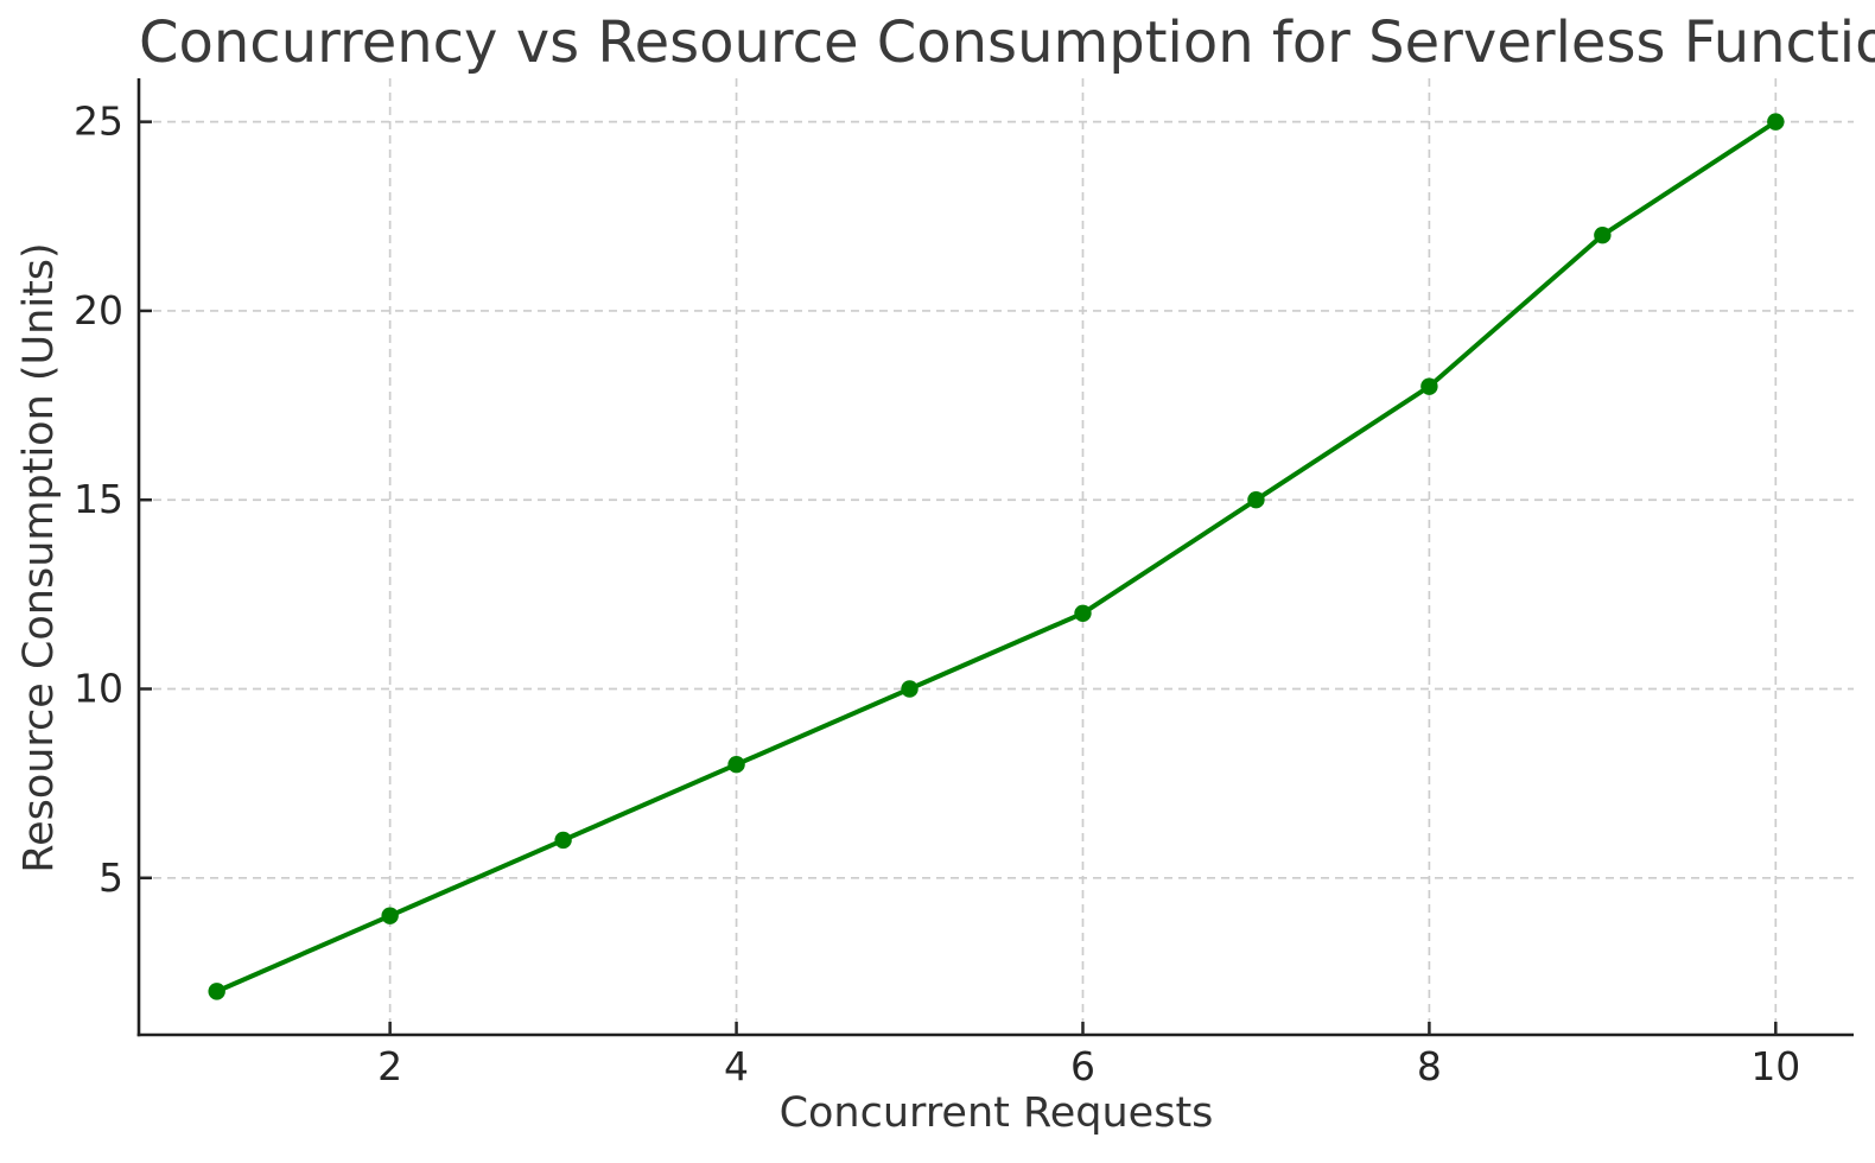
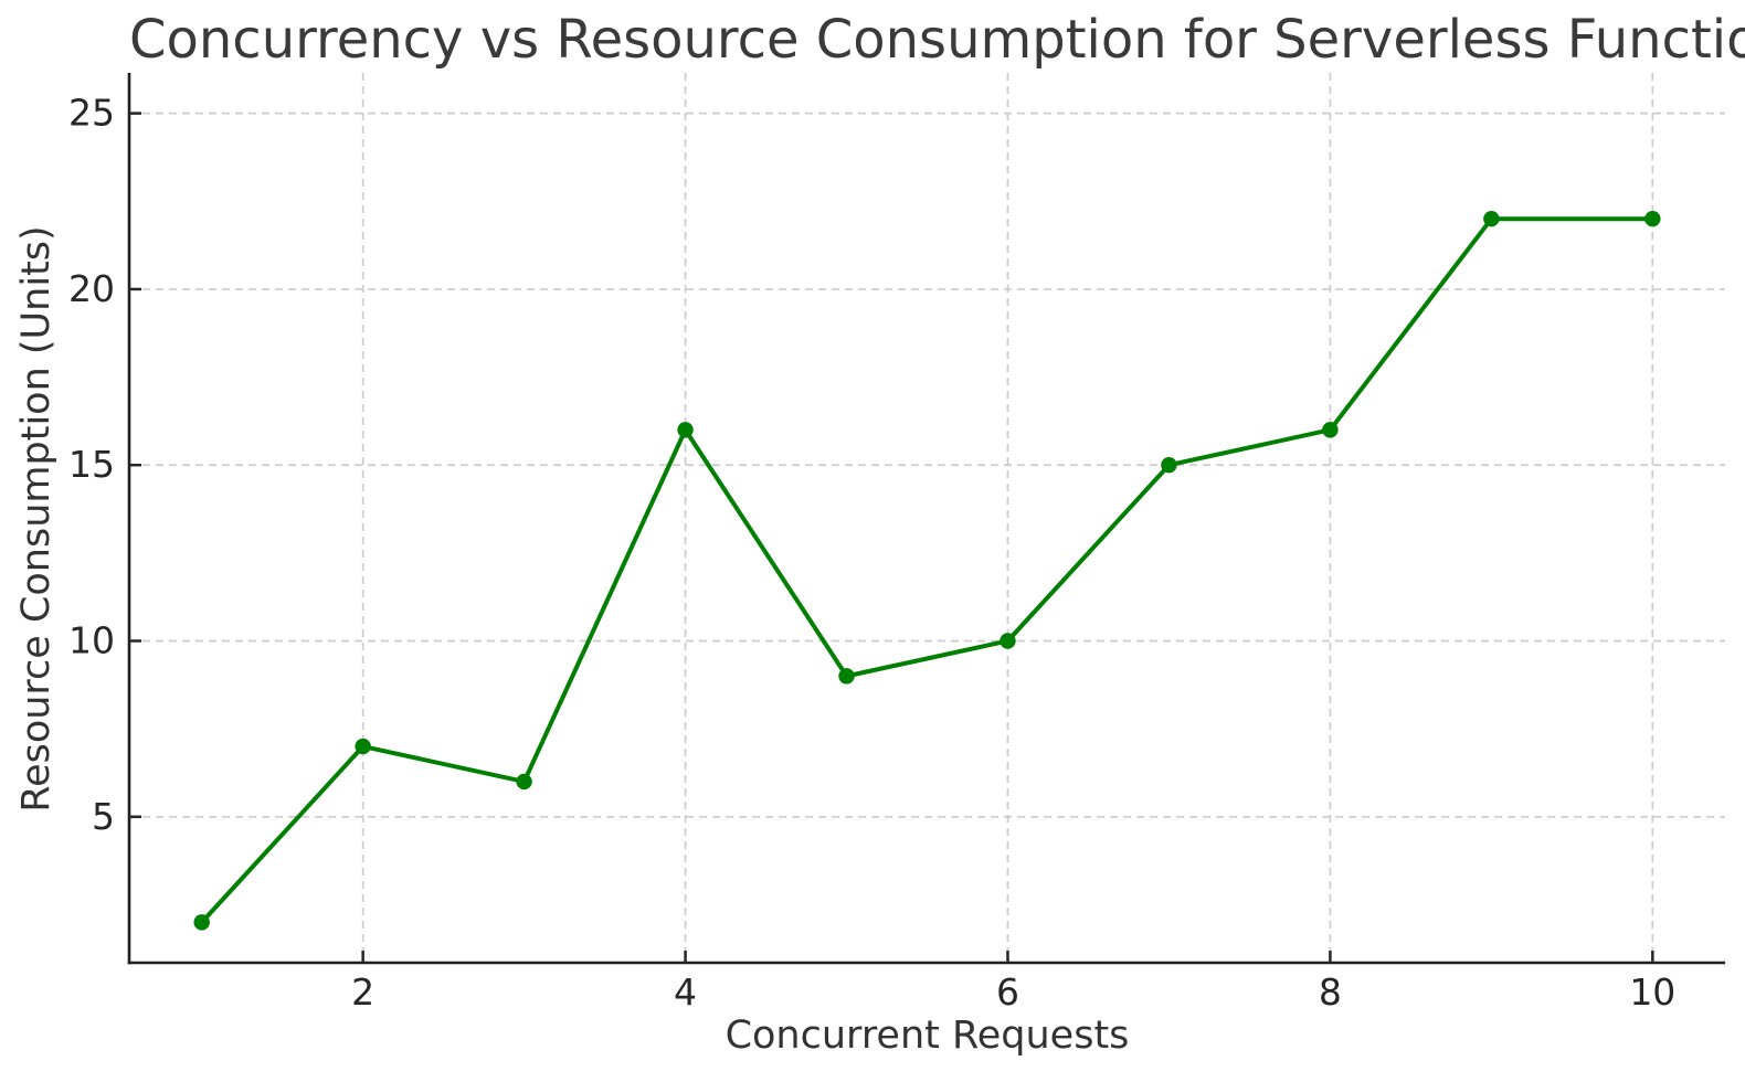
2: 4 -> 7
4: 8 -> 16
5: 10 -> 9
6: 12 -> 10
8: 18 -> 16
10: 25 -> 22
